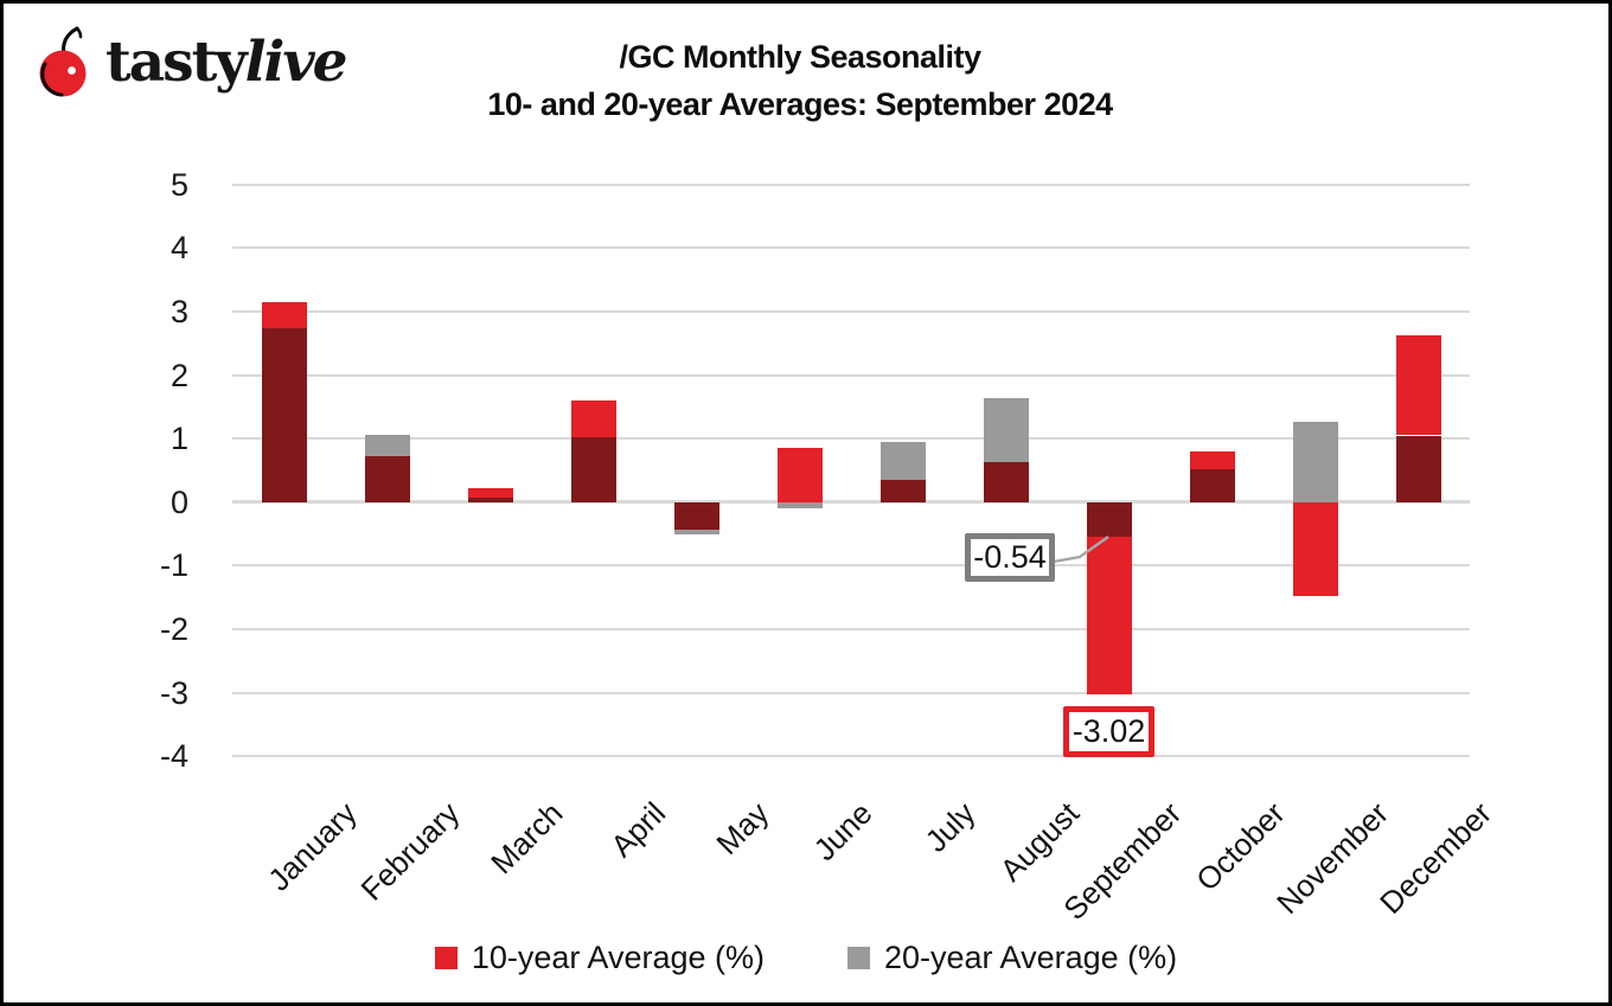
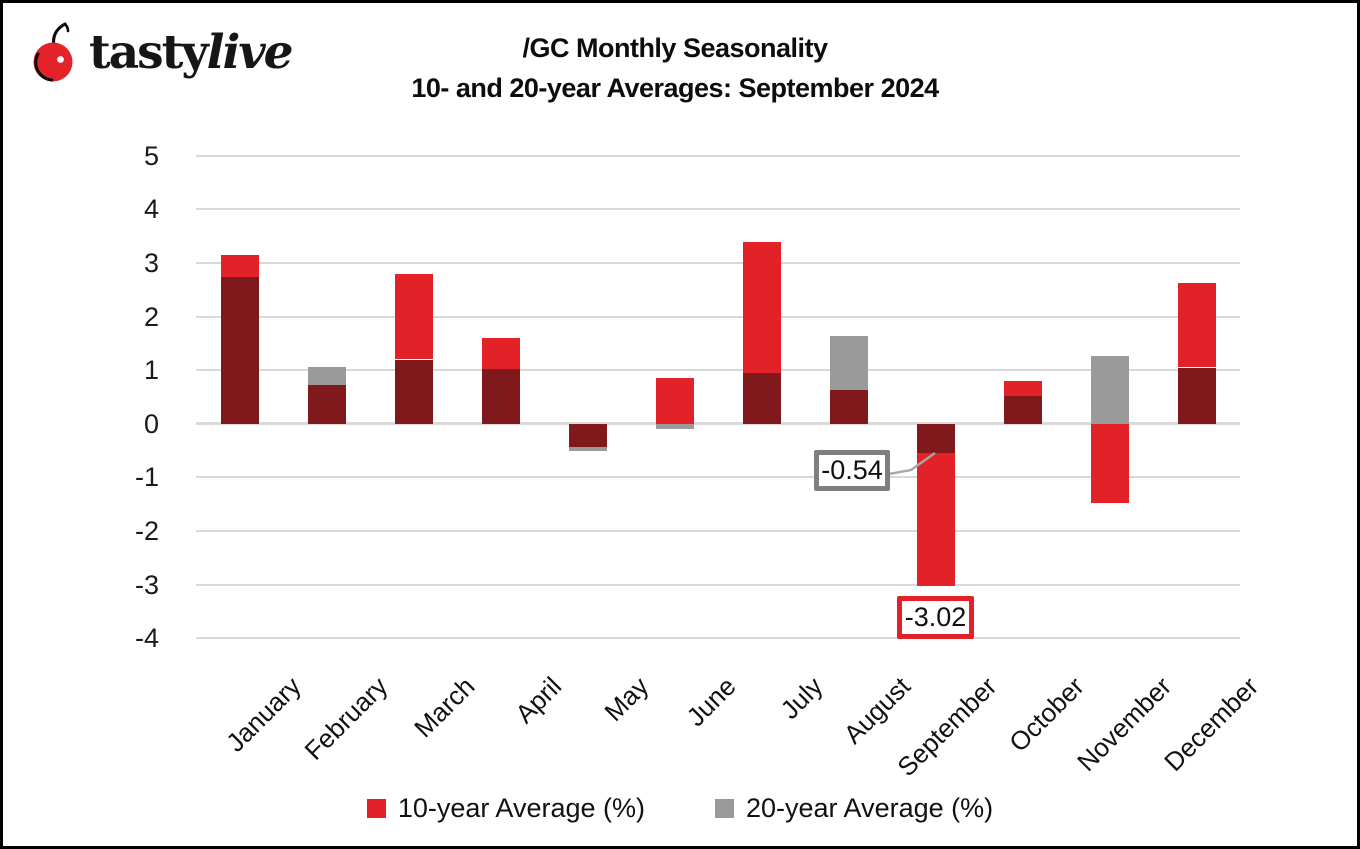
10-year Average (%)/March: 0.2 -> 2.8
20-year Average (%)/March: 0.1 -> 1.2
10-year Average (%)/July: 0.3 -> 3.4
